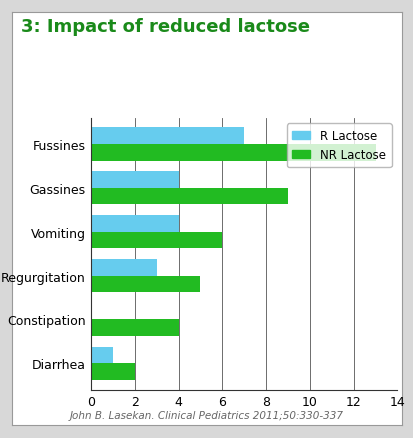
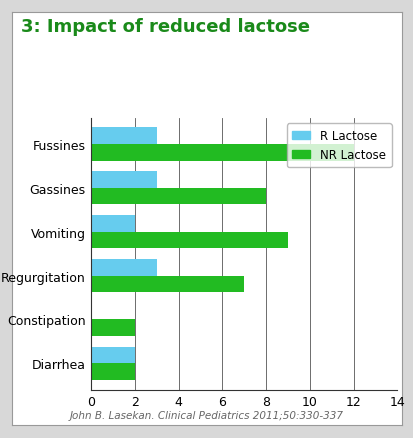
R Lactose/Fussines: 7 -> 3
NR Lactose/Fussines: 13 -> 12
R Lactose/Gassines: 4 -> 3
NR Lactose/Gassines: 9 -> 8
R Lactose/Vomiting: 4 -> 2
NR Lactose/Vomiting: 6 -> 9
NR Lactose/Regurgitation: 5 -> 7
NR Lactose/Constipation: 4 -> 2
R Lactose/Diarrhea: 1 -> 2
